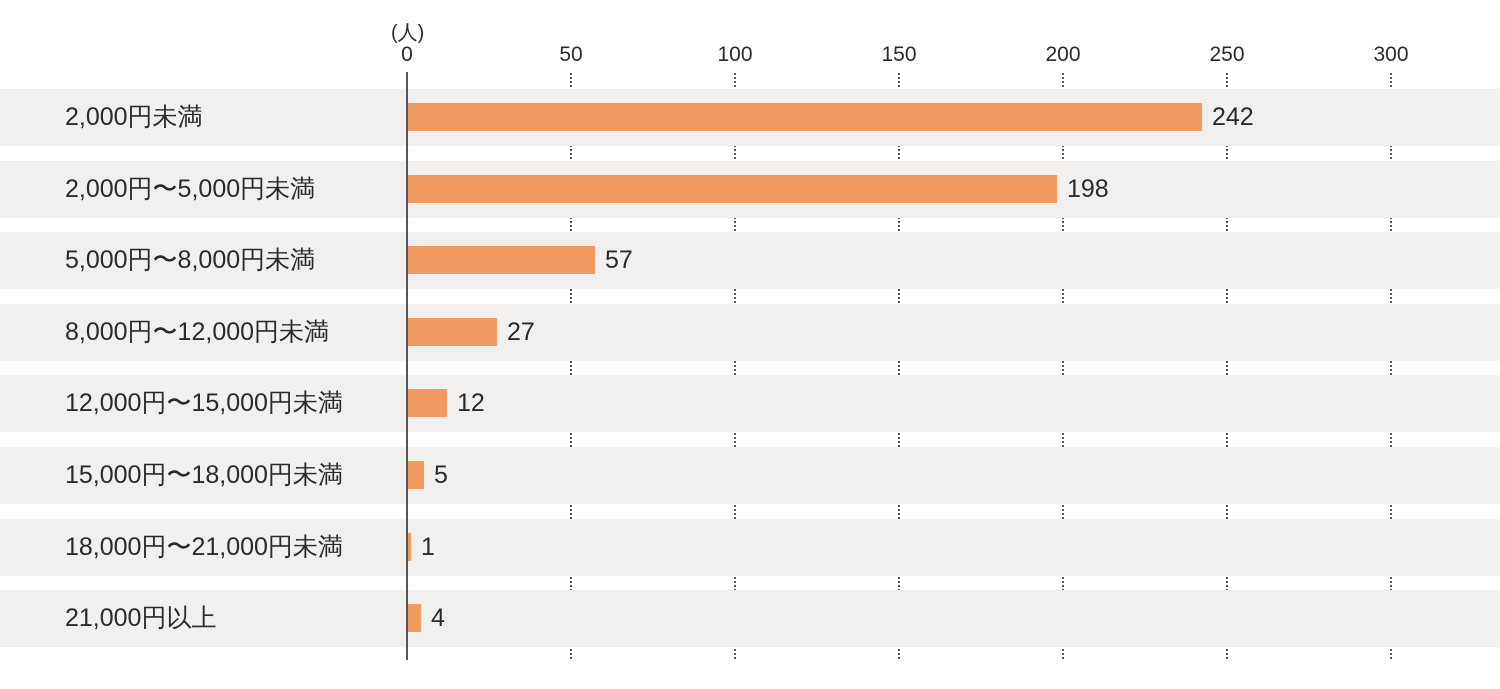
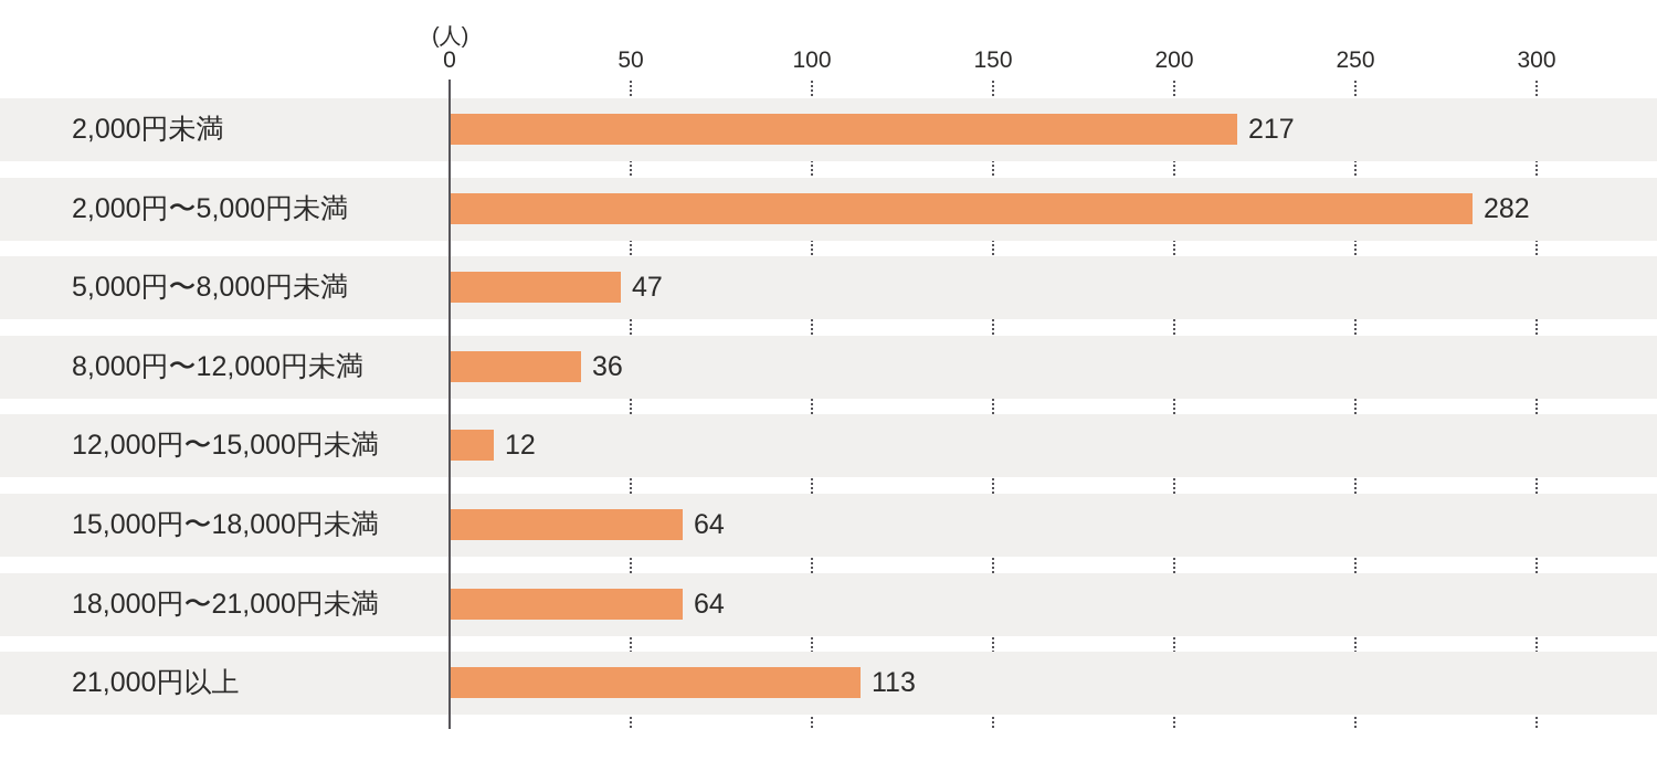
2,000円未満: 242 -> 217
2,000円〜5,000円未満: 198 -> 282
5,000円〜8,000円未満: 57 -> 47
8,000円〜12,000円未満: 27 -> 36
15,000円〜18,000円未満: 5 -> 64
18,000円〜21,000円未満: 1 -> 64
21,000円以上: 4 -> 113
